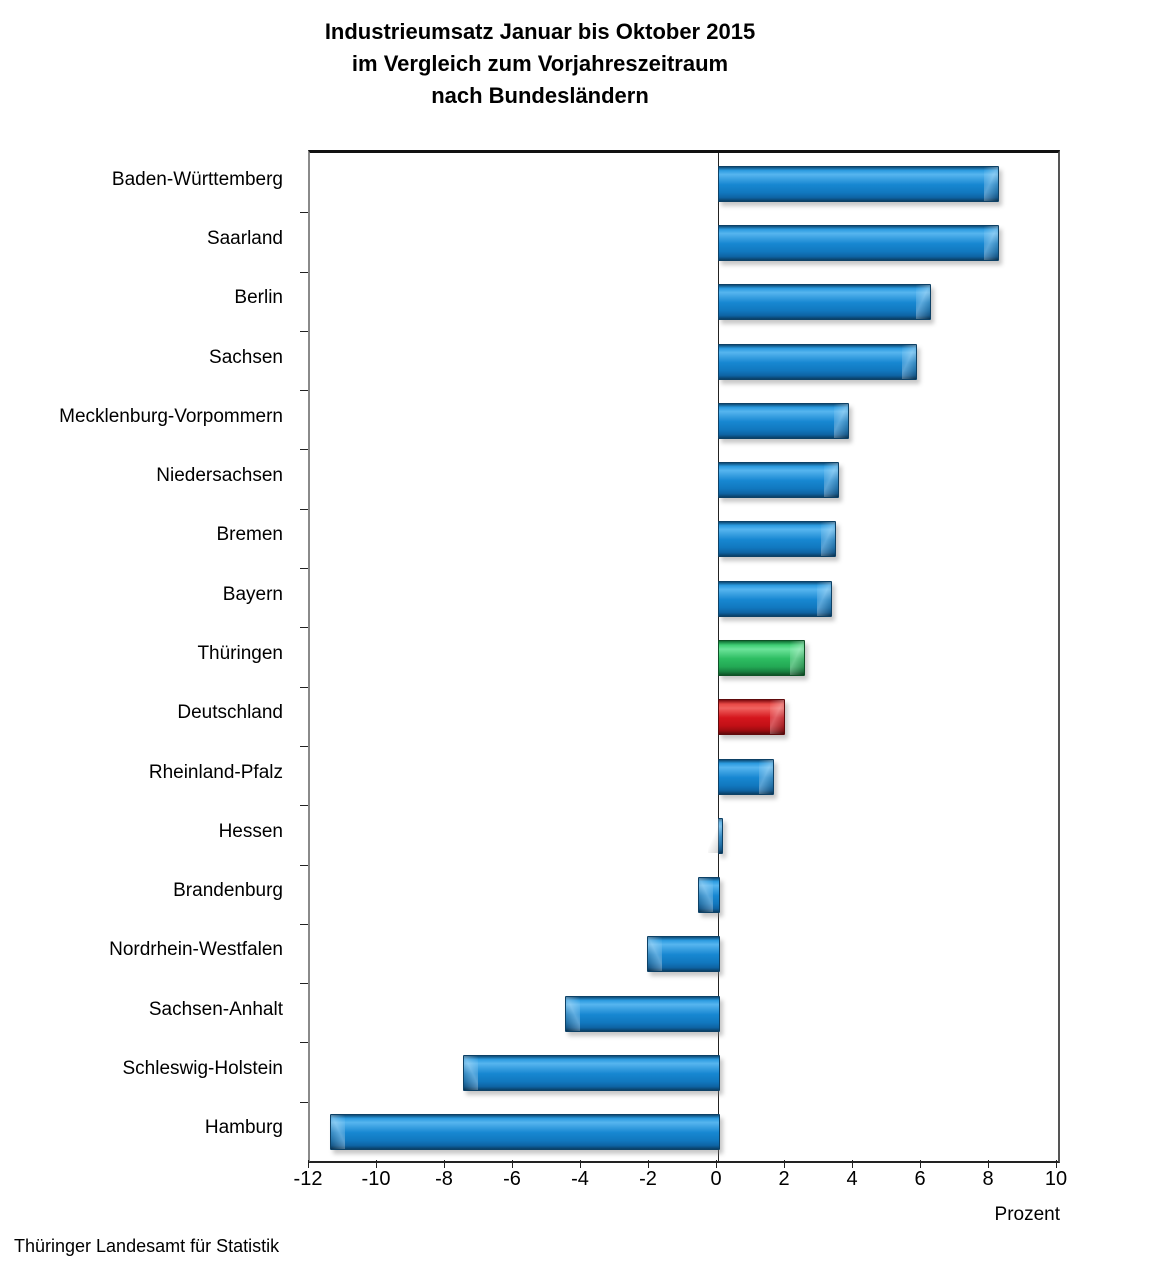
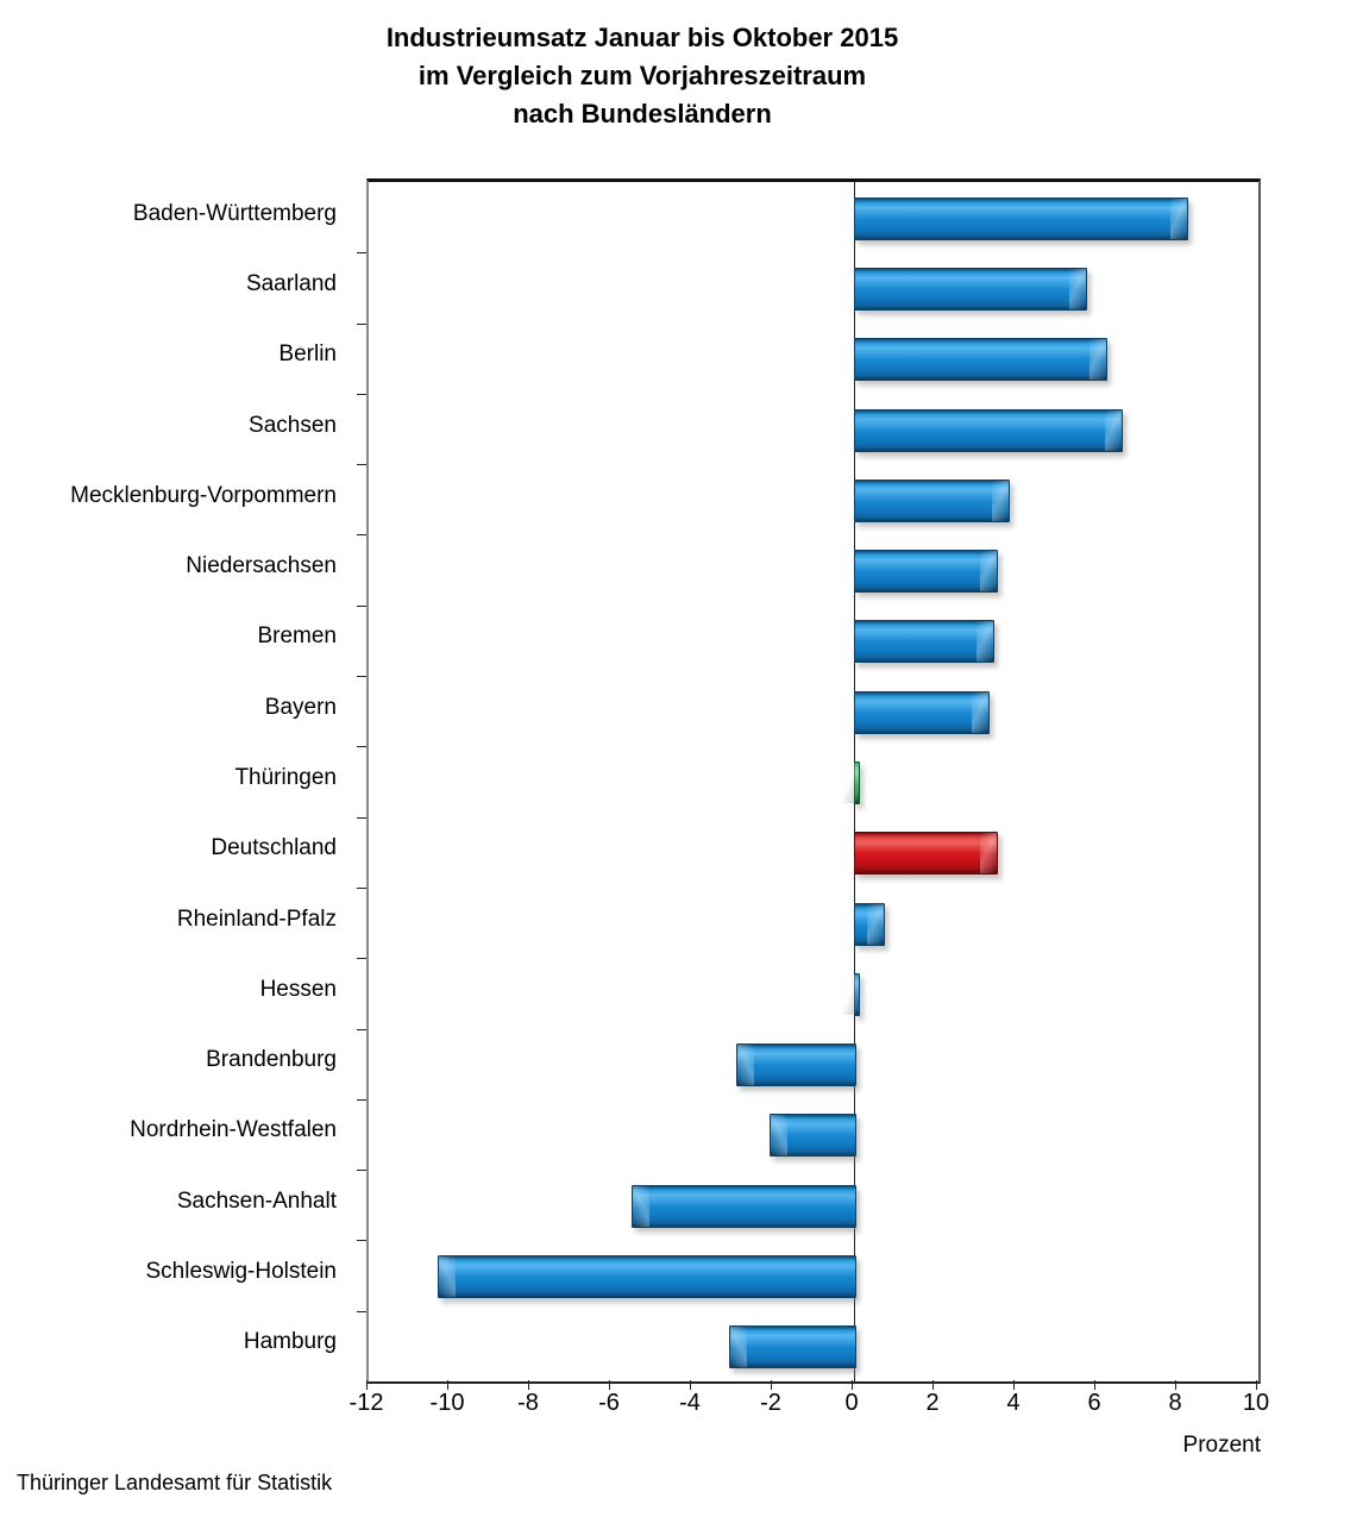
Saarland: 8.2 -> 5.7
Sachsen: 5.8 -> 6.6
Thüringen: 2.5 -> 0.1
Deutschland: 1.9 -> 3.5
Rheinland-Pfalz: 1.6 -> 0.7
Brandenburg: -0.6 -> -2.9
Sachsen-Anhalt: -4.5 -> -5.5
Schleswig-Holstein: -7.5 -> -10.3
Hamburg: -11.4 -> -3.1
